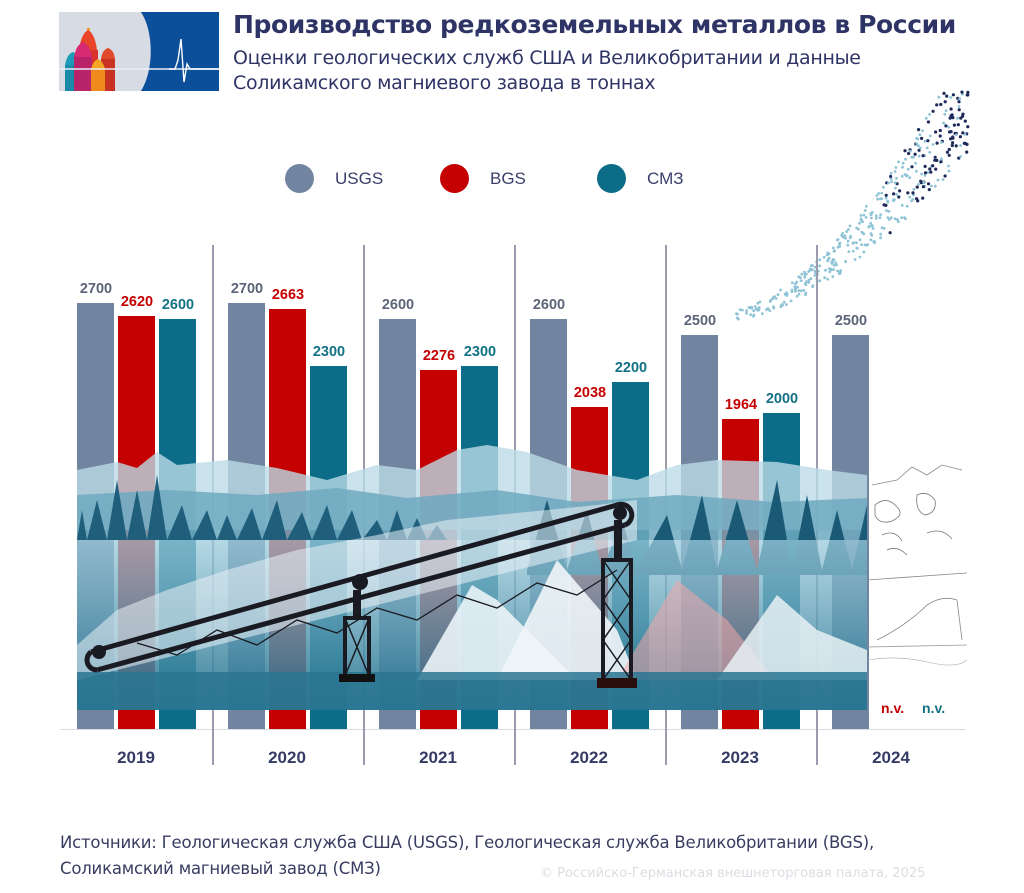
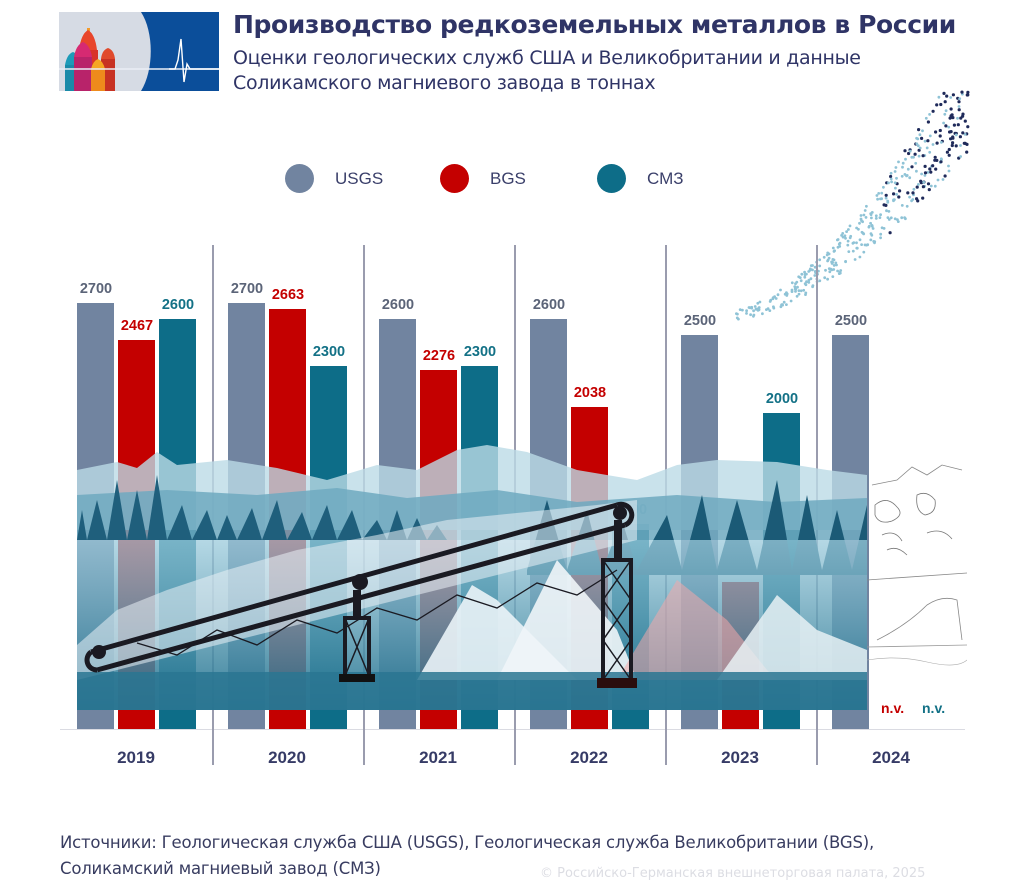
BGS/2019: 2620 -> 2467
СМЗ/2022: 2200 -> 1300
BGS/2023: 1964 -> 931
